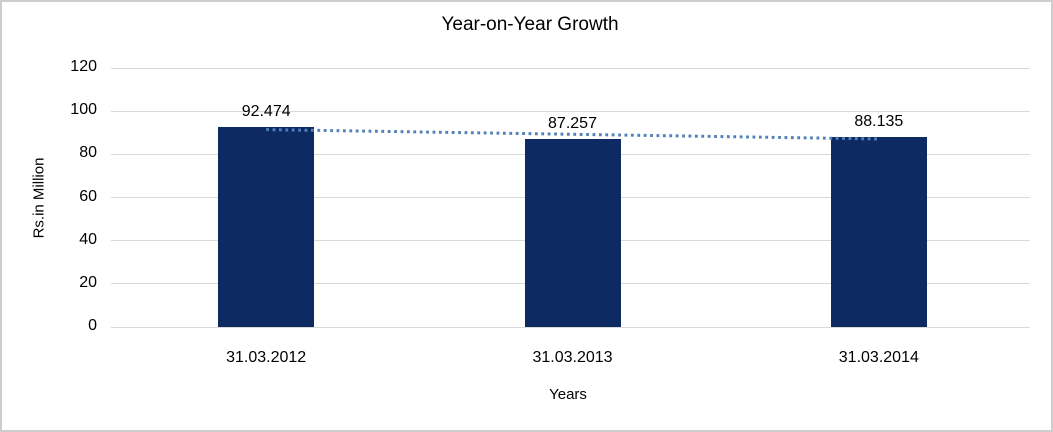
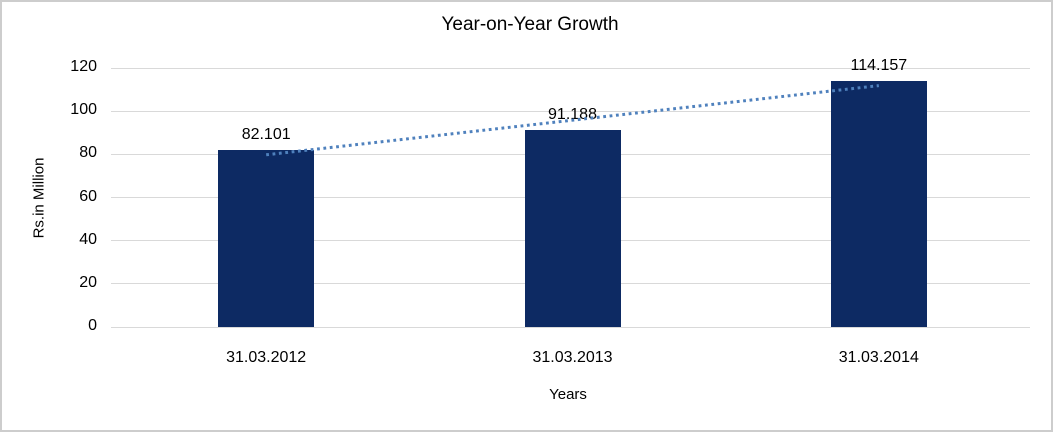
31.03.2012: 92.474 -> 82.101
31.03.2013: 87.257 -> 91.188
31.03.2014: 88.135 -> 114.157
